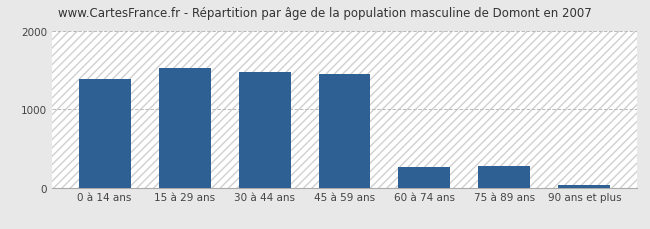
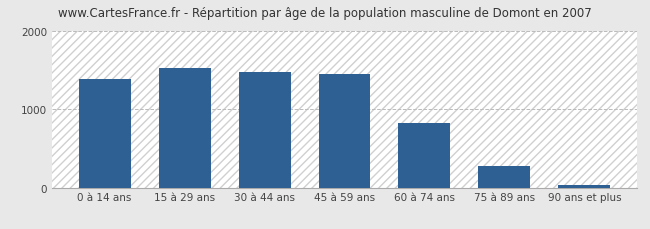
60 à 74 ans: 260 -> 820
